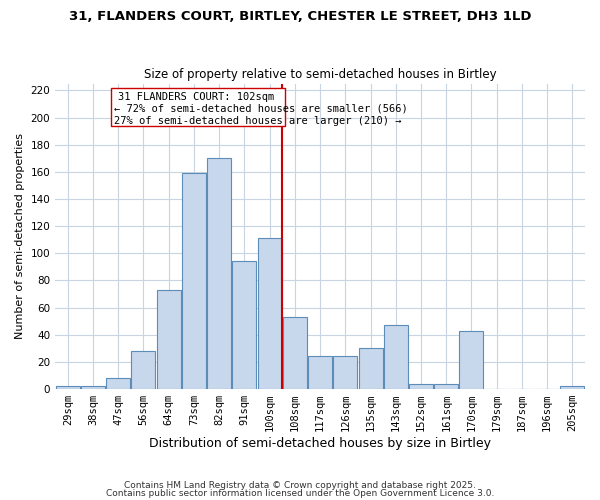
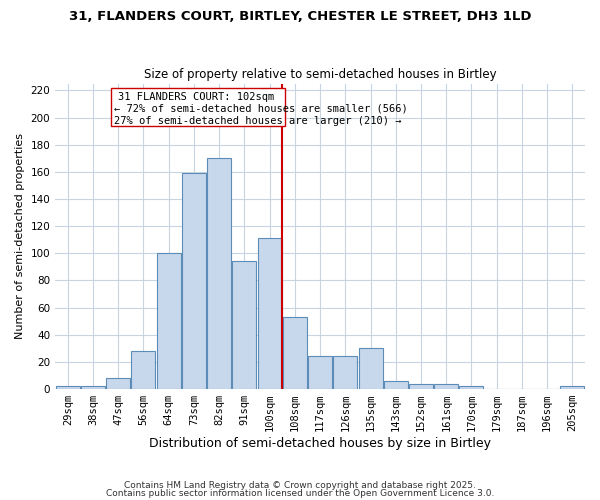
64sqm: 73 -> 100
143sqm: 47 -> 6
170sqm: 43 -> 2
